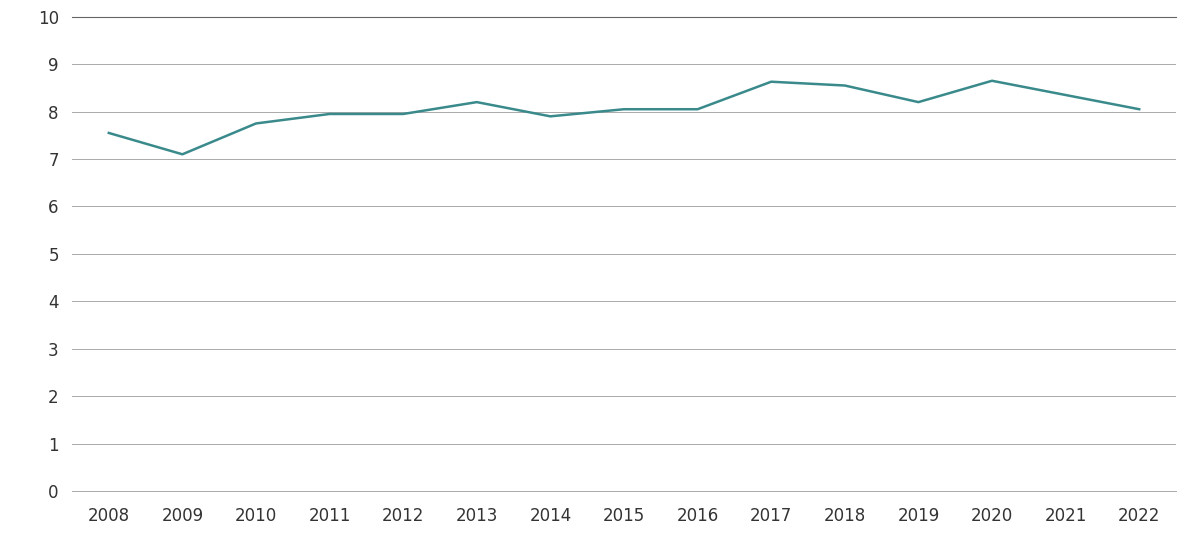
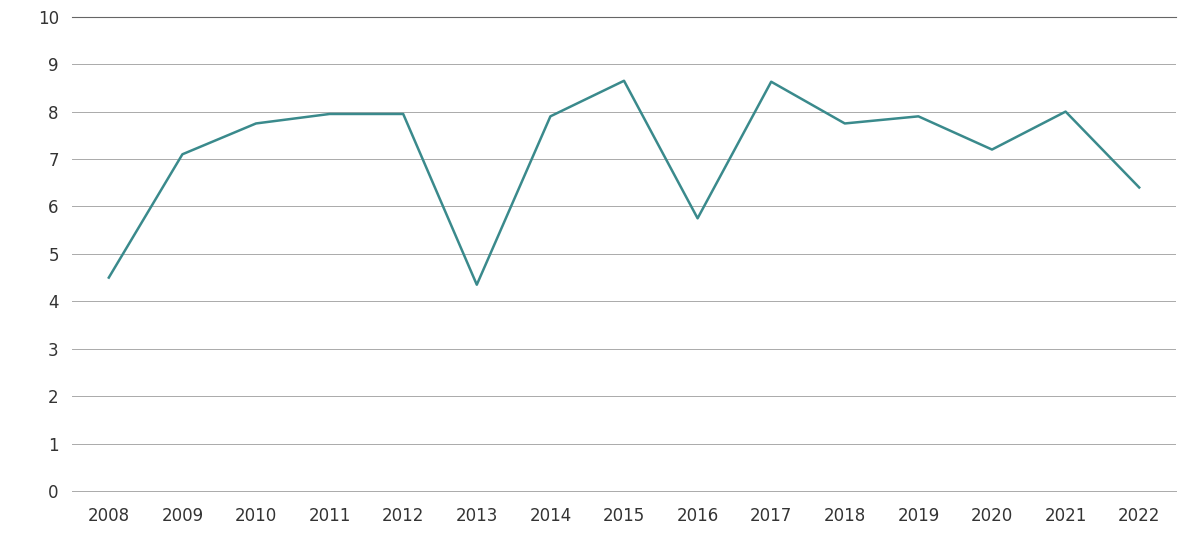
2008: 7.55 -> 4.50
2013: 8.20 -> 4.35
2015: 8.05 -> 8.65
2016: 8.05 -> 5.75
2018: 8.55 -> 7.75
2019: 8.20 -> 7.90
2020: 8.65 -> 7.20
2021: 8.35 -> 8.00
2022: 8.05 -> 6.40
